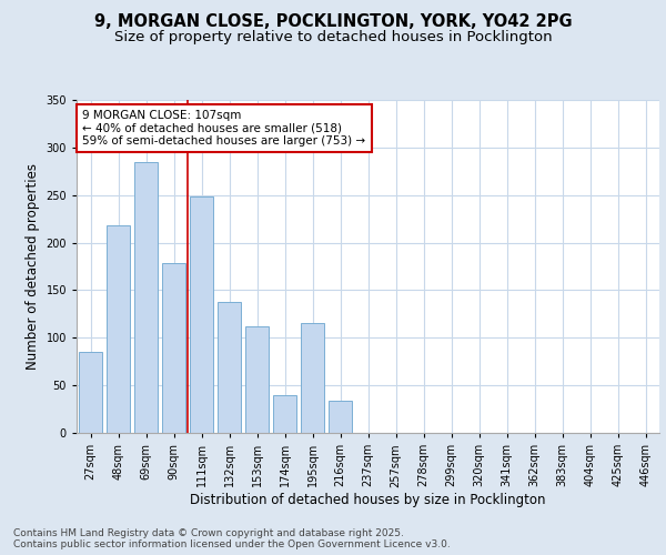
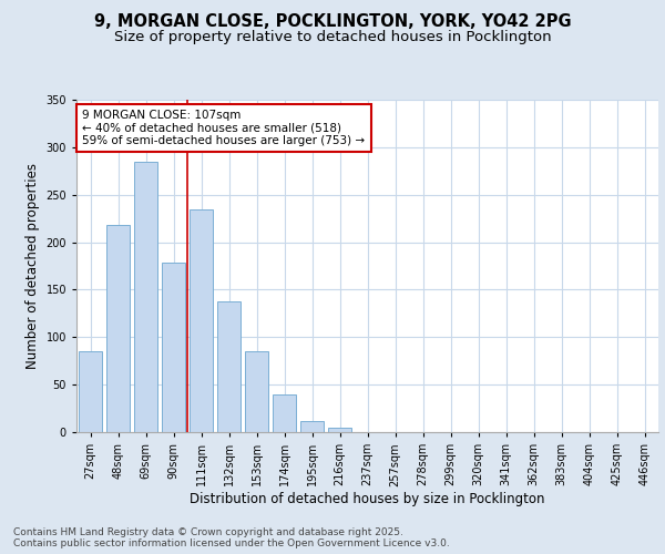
111sqm: 248 -> 235
153sqm: 112 -> 85
195sqm: 116 -> 12
216sqm: 34 -> 5
